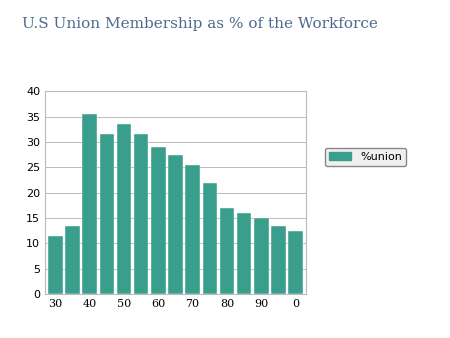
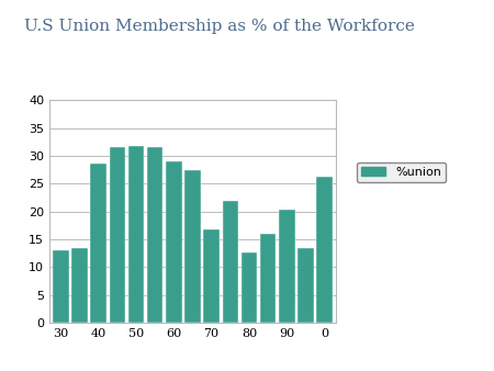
30: 11.5 -> 13.0
40: 35.5 -> 28.6
50: 33.5 -> 31.8
70: 25.5 -> 16.8
80: 17.0 -> 12.6
90: 15.0 -> 20.4
0: 12.5 -> 26.2
